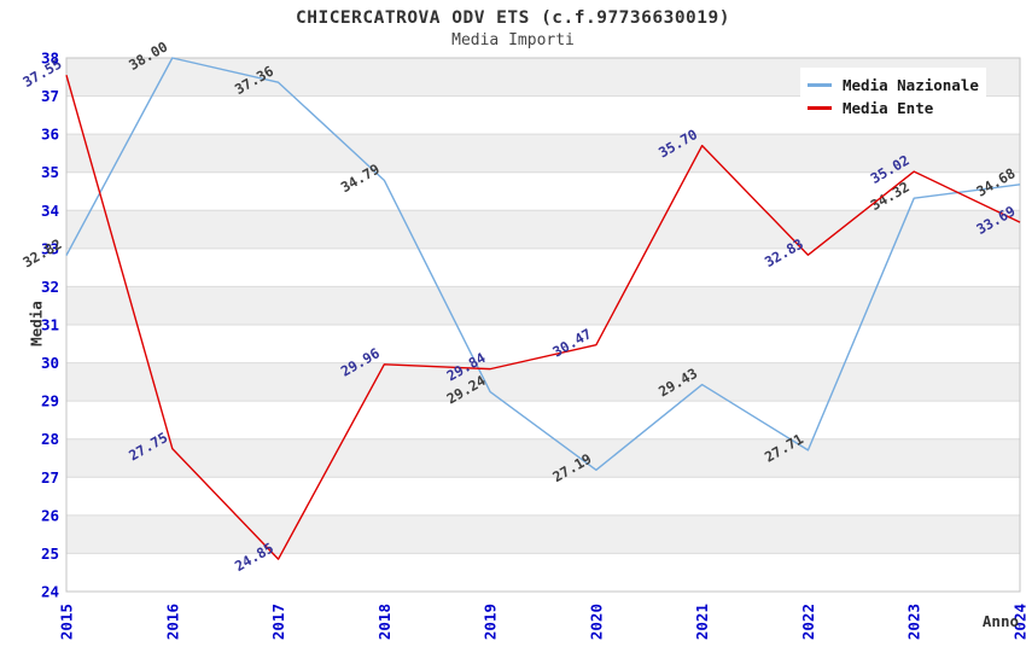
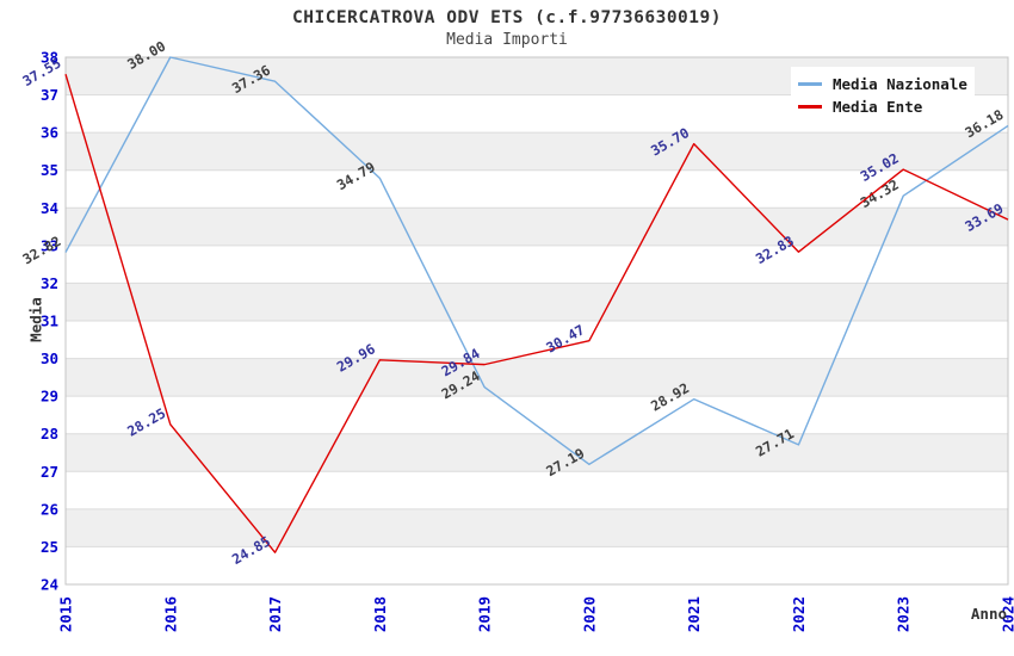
Media Ente/2016: 27.75 -> 28.25
Media Nazionale/2021: 29.43 -> 28.92
Media Nazionale/2024: 34.68 -> 36.18
